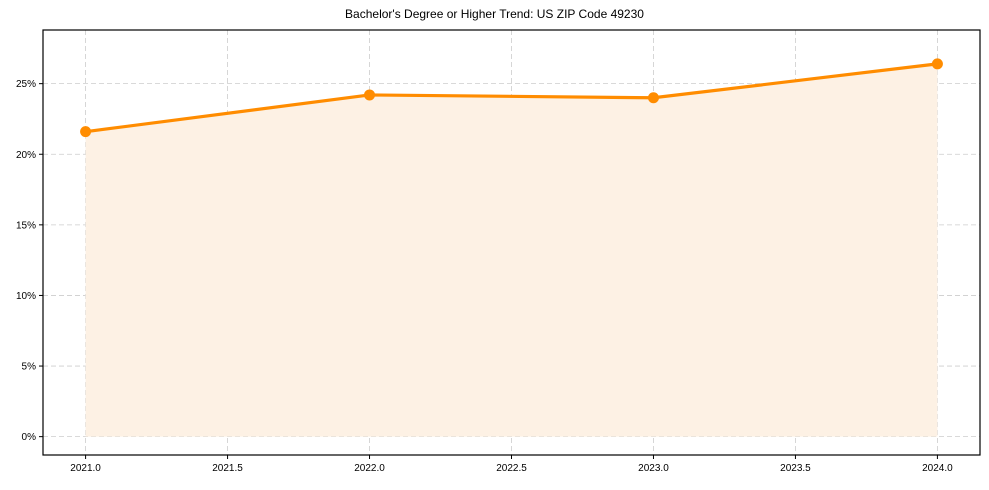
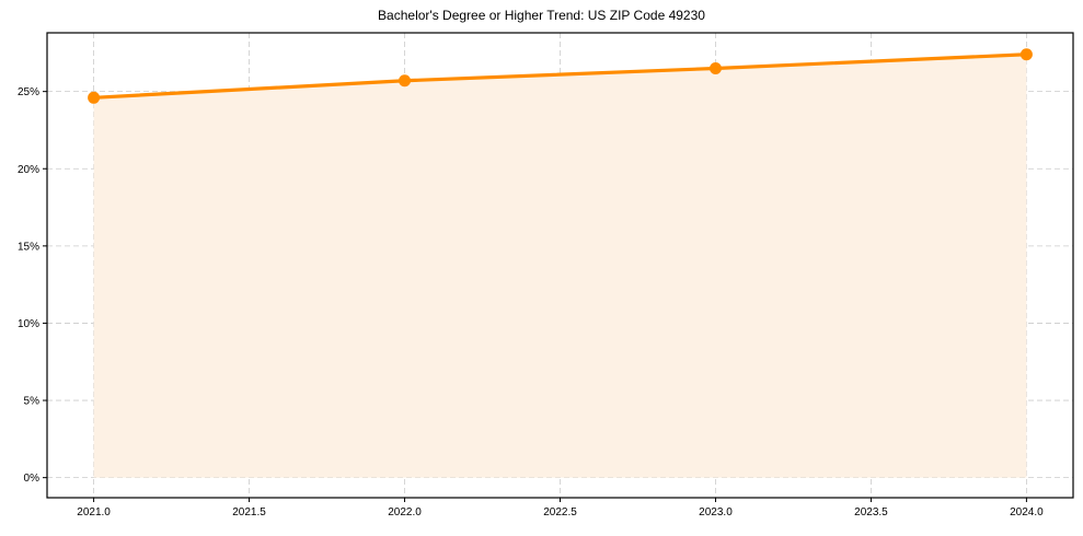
2021.0: 21.6% -> 24.6%
2022.0: 24.2% -> 25.7%
2023.0: 24.0% -> 26.5%
2024.0: 26.4% -> 27.4%
